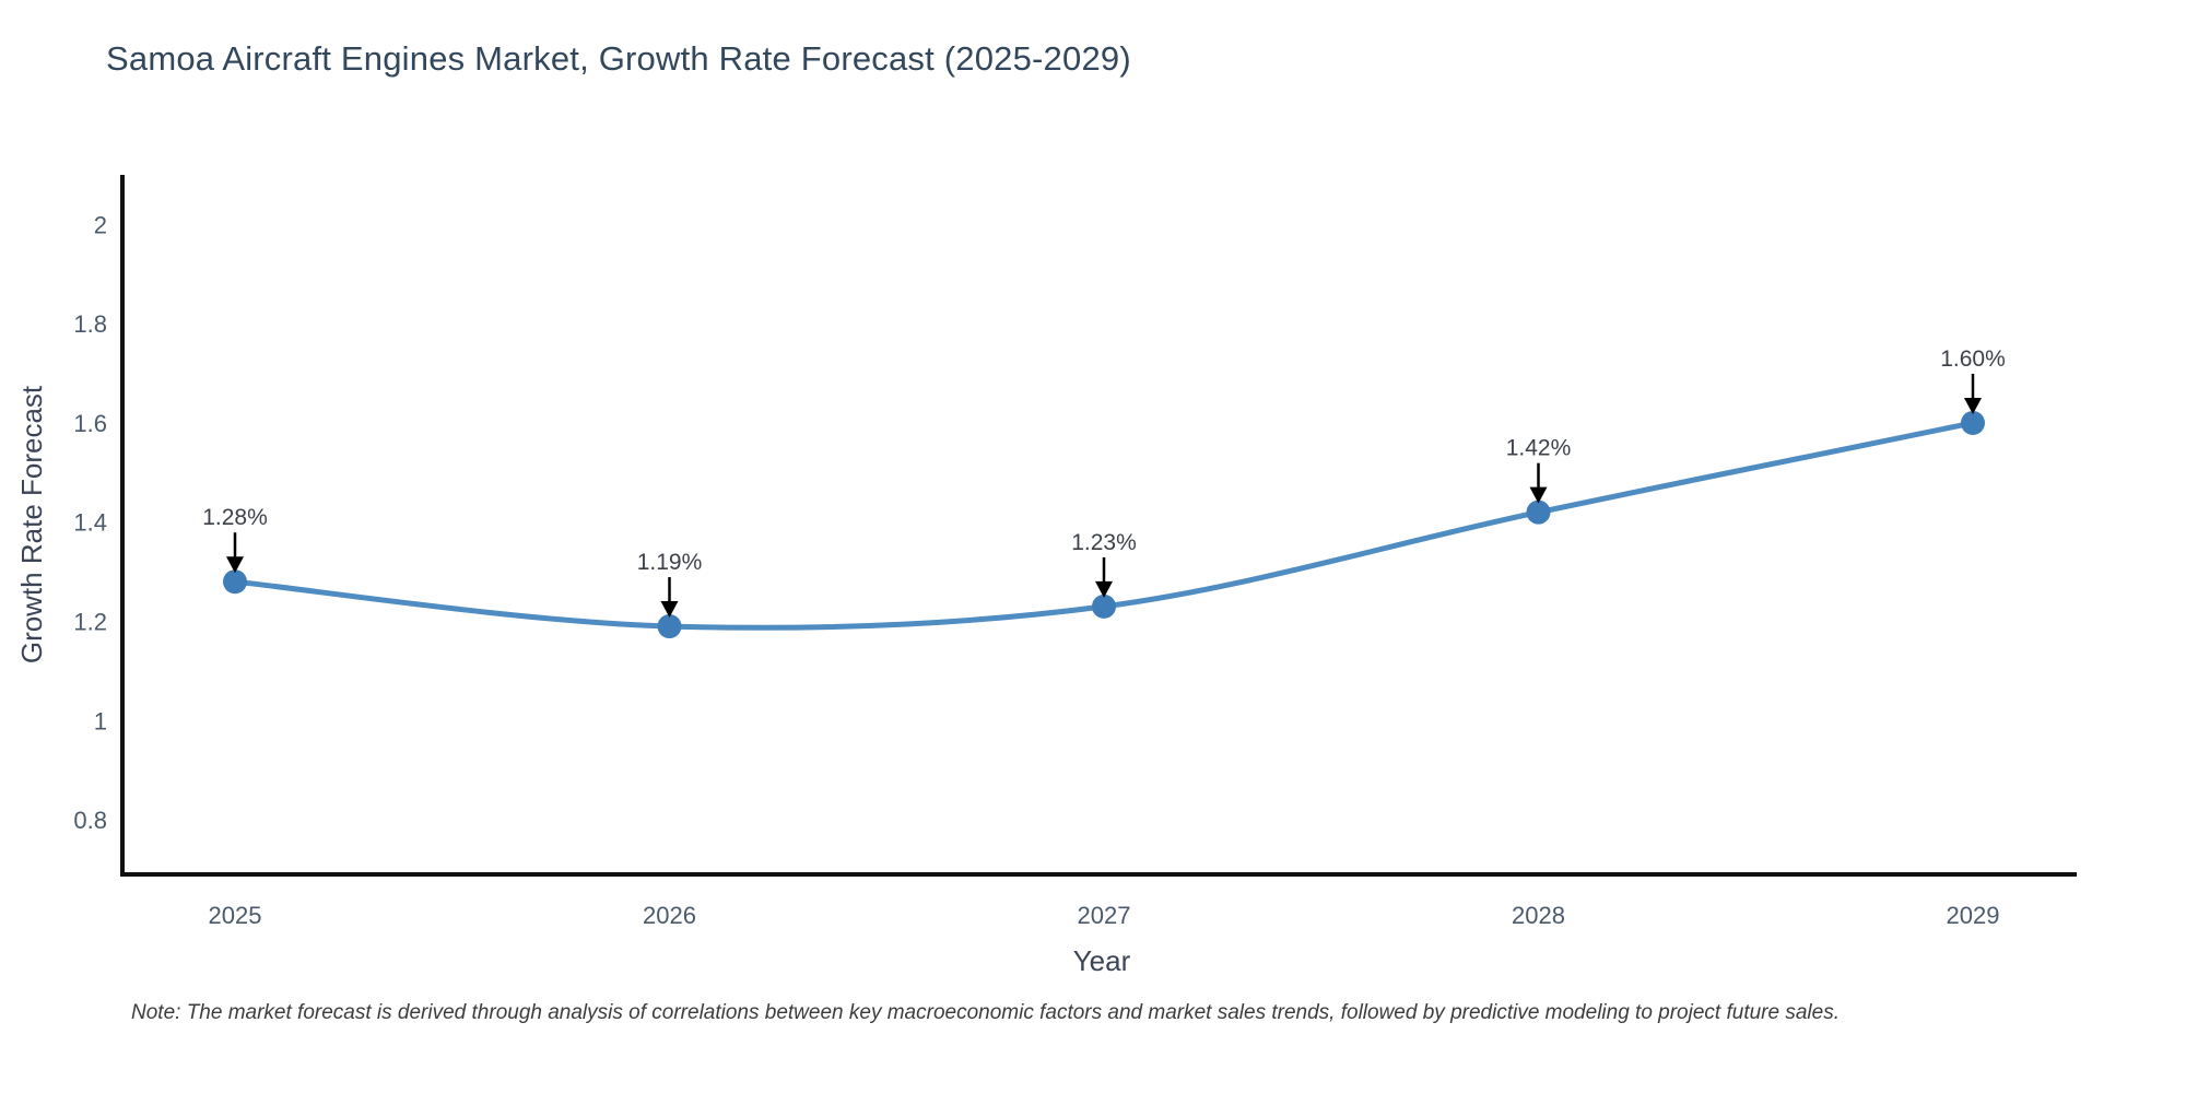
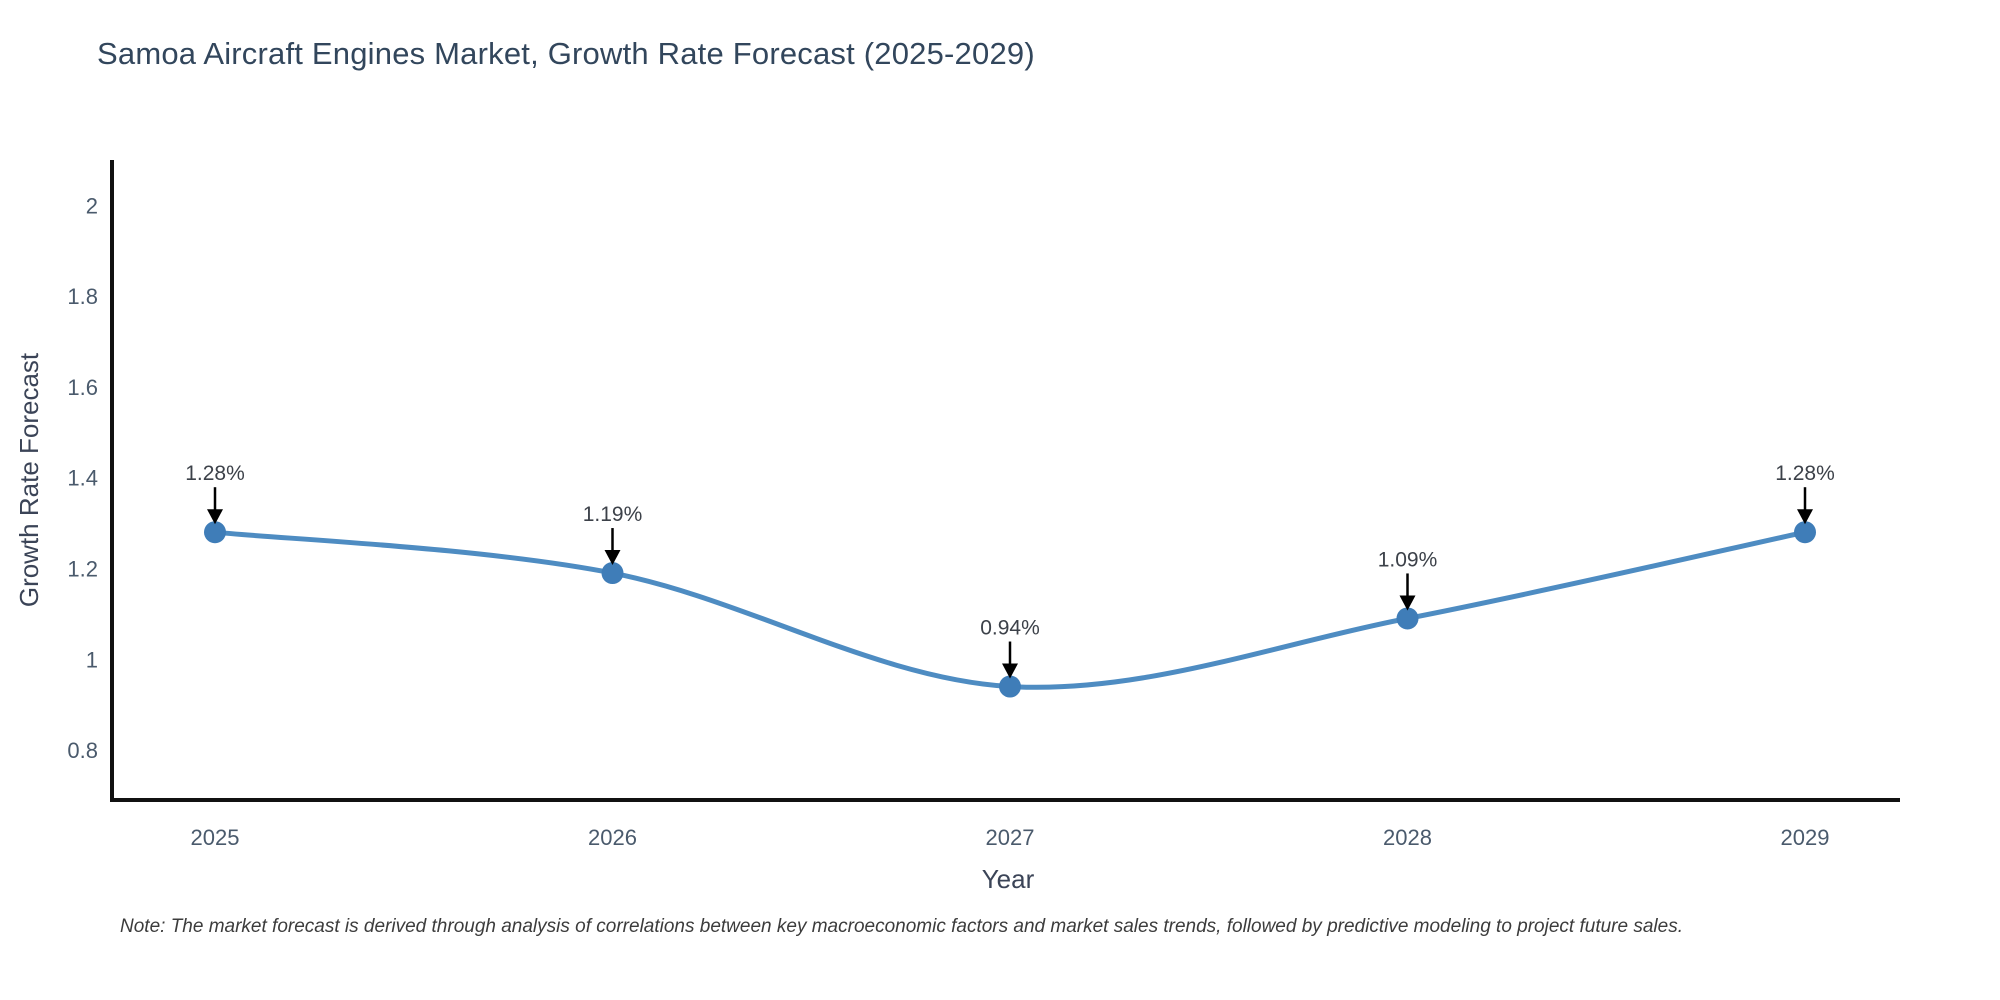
2027: 1.23% -> 0.94%
2028: 1.42% -> 1.09%
2029: 1.60% -> 1.28%
